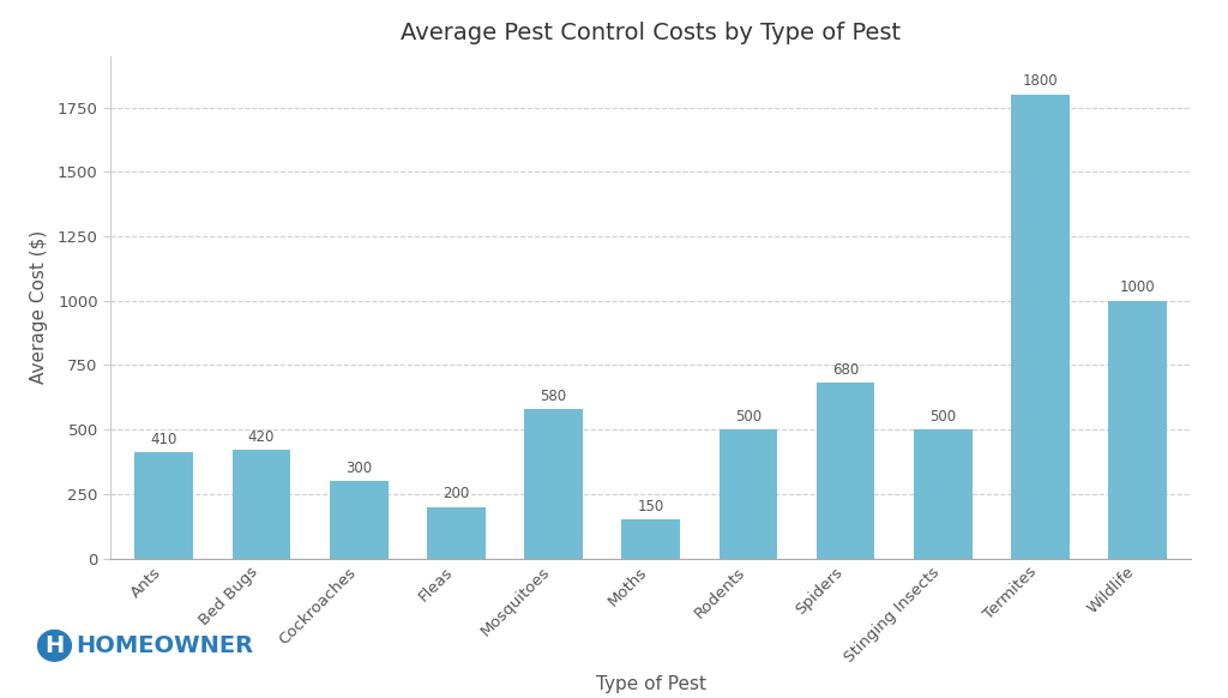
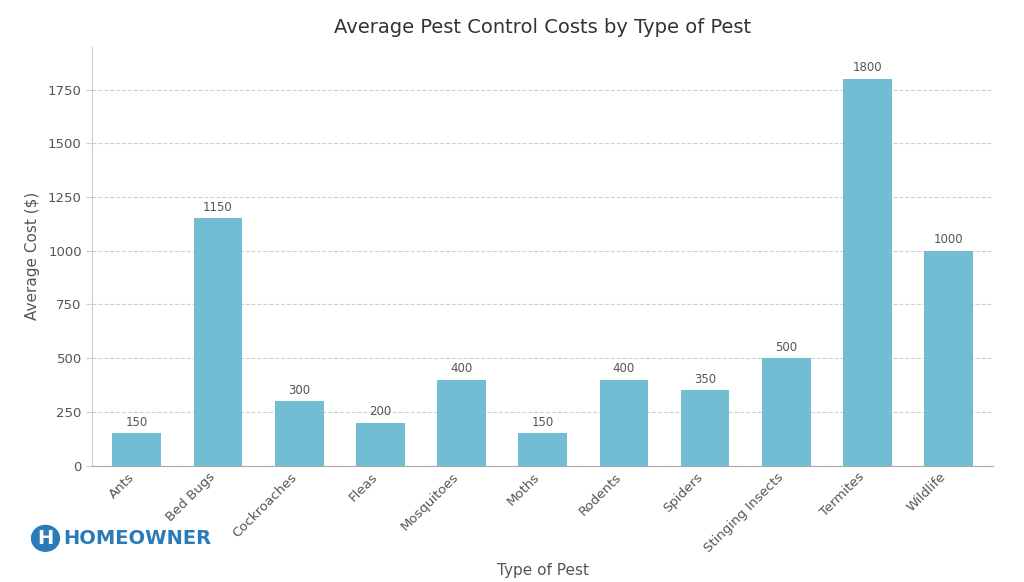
Ants: 410 -> 150
Bed Bugs: 420 -> 1150
Mosquitoes: 580 -> 400
Rodents: 500 -> 400
Spiders: 680 -> 350
